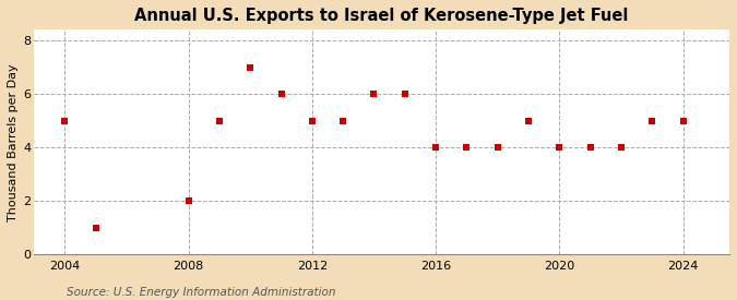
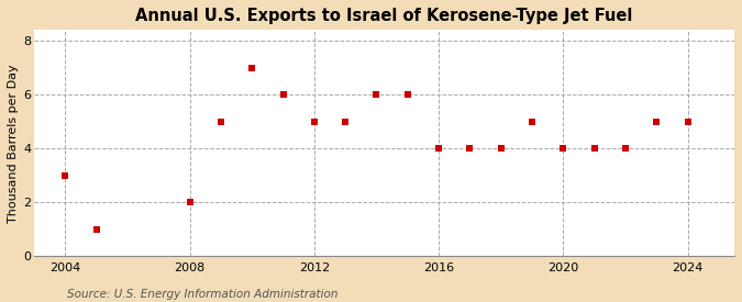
2004: 5 -> 3
